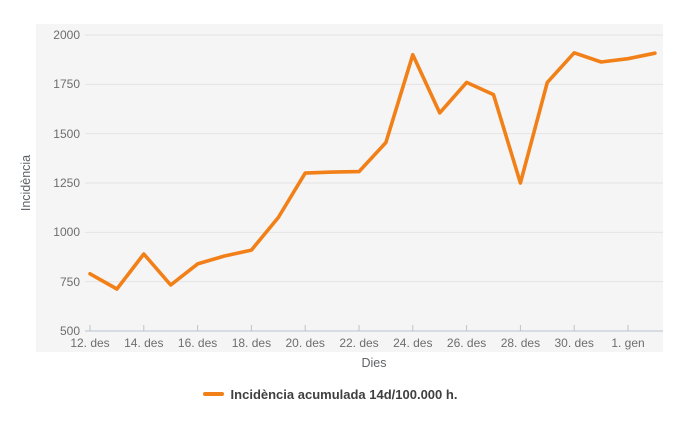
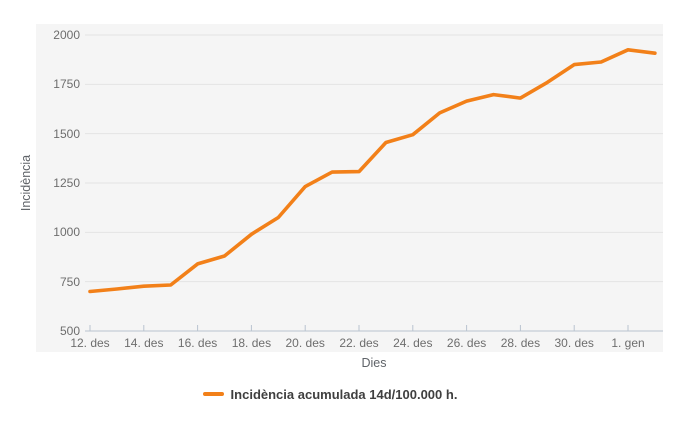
12. des: 790 -> 700
14. des: 890 -> 730
18. des: 910 -> 990
20. des: 1300 -> 1230
24. des: 1900 -> 1500
26. des: 1760 -> 1660
28. des: 1250 -> 1680
30. des: 1910 -> 1850
1. gen: 1880 -> 1920
